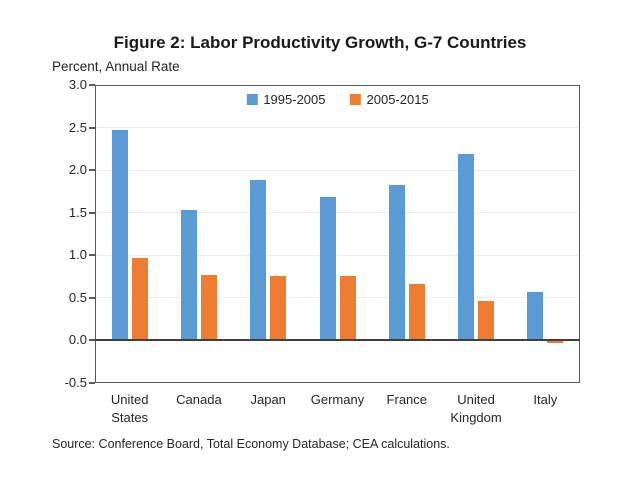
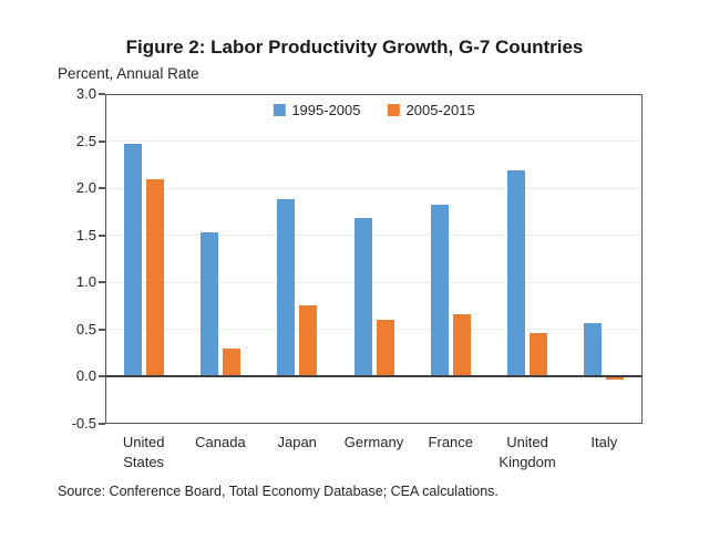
2005-2015/United States: 1.0 -> 2.1
2005-2015/Canada: 0.8 -> 0.3
2005-2015/Germany: 0.8 -> 0.6
